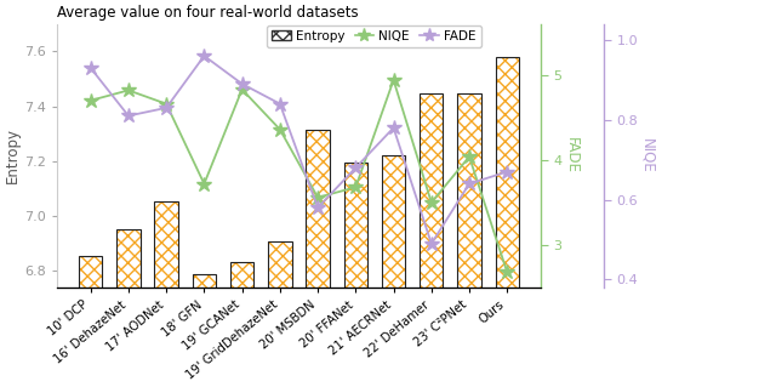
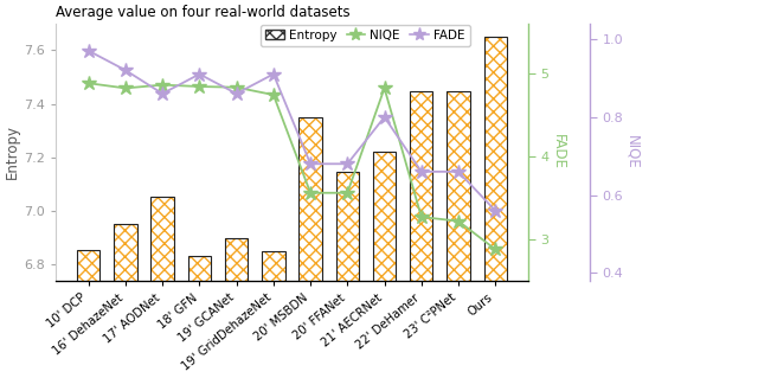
NIQE/10' DCP: 4.70 -> 4.88
FADE/10' DCP: 0.93 -> 0.97
FADE/16' DehazeNet: 0.81 -> 0.92
NIQE/17' AODNet: 4.66 -> 4.86
FADE/17' AODNet: 0.83 -> 0.86
Entropy/18' GFN: 6.790 -> 6.832
NIQE/18' GFN: 3.72 -> 4.84
FADE/18' GFN: 0.96 -> 0.91
Entropy/19' GCANet: 6.835 -> 6.900
FADE/19' GCANet: 0.89 -> 0.86
Entropy/19' GridDehazeNet: 6.910 -> 6.852
NIQE/19' GridDehazeNet: 4.36 -> 4.74
FADE/19' GridDehazeNet: 0.84 -> 0.91
Entropy/20' MSBDN: 7.315 -> 7.350
FADE/20' MSBDN: 0.58 -> 0.68
Entropy/20' FFANet: 7.195 -> 7.148
NIQE/20' FFANet: 3.68 -> 3.56
NIQE/21' AECRNet: 4.94 -> 4.82
FADE/21' AECRNet: 0.78 -> 0.80
NIQE/22' DeHamer: 3.50 -> 3.27
FADE/22' DeHamer: 0.49 -> 0.66
NIQE/23' C²PNet: 4.04 -> 3.22
FADE/23' C²PNet: 0.64 -> 0.66
Entropy/Ours: 7.580 -> 7.648
NIQE/Ours: 2.68 -> 2.88
FADE/Ours: 0.67 -> 0.56
